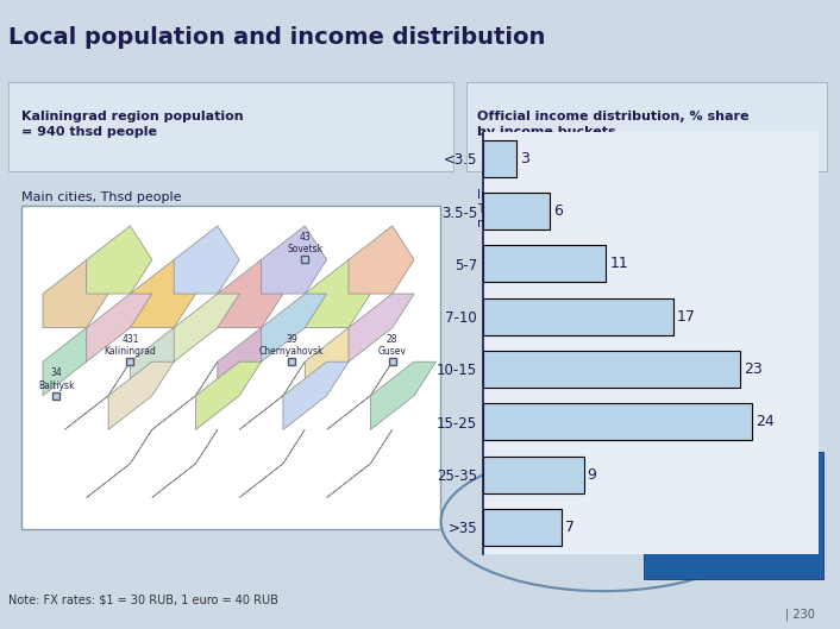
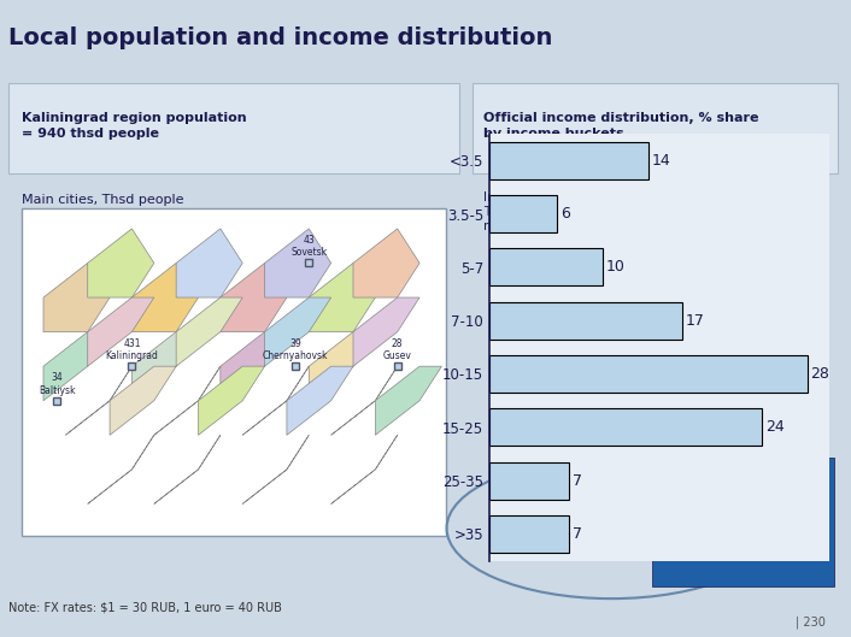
<3.5: 3 -> 14
5-7: 11 -> 10
10-15: 23 -> 28
25-35: 9 -> 7
